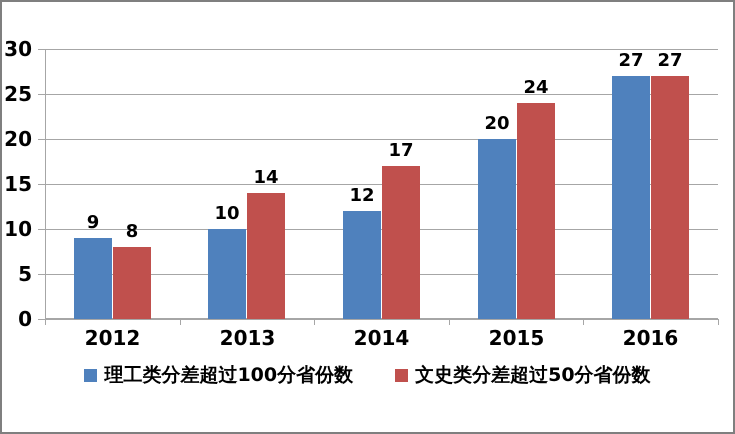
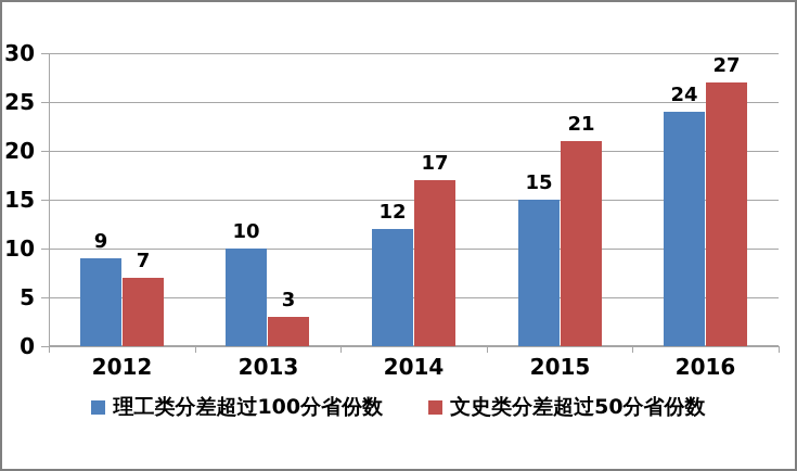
文史类分差超过50分省份数/2012: 8 -> 7
文史类分差超过50分省份数/2013: 14 -> 3
理工类分差超过100分省份数/2015: 20 -> 15
文史类分差超过50分省份数/2015: 24 -> 21
理工类分差超过100分省份数/2016: 27 -> 24
